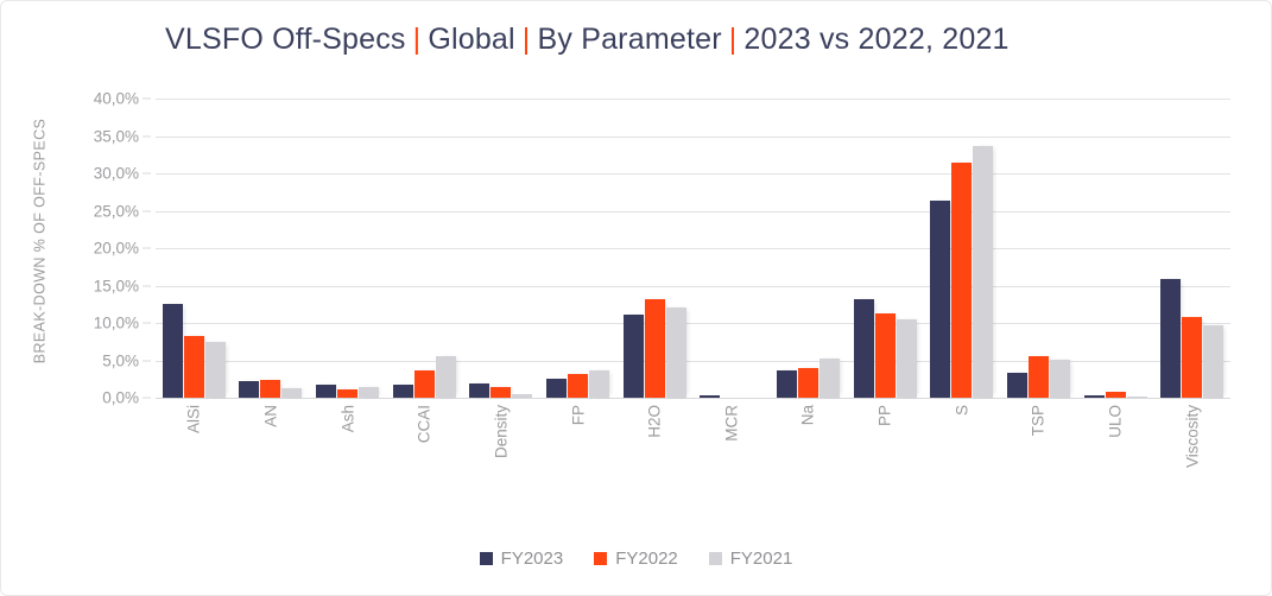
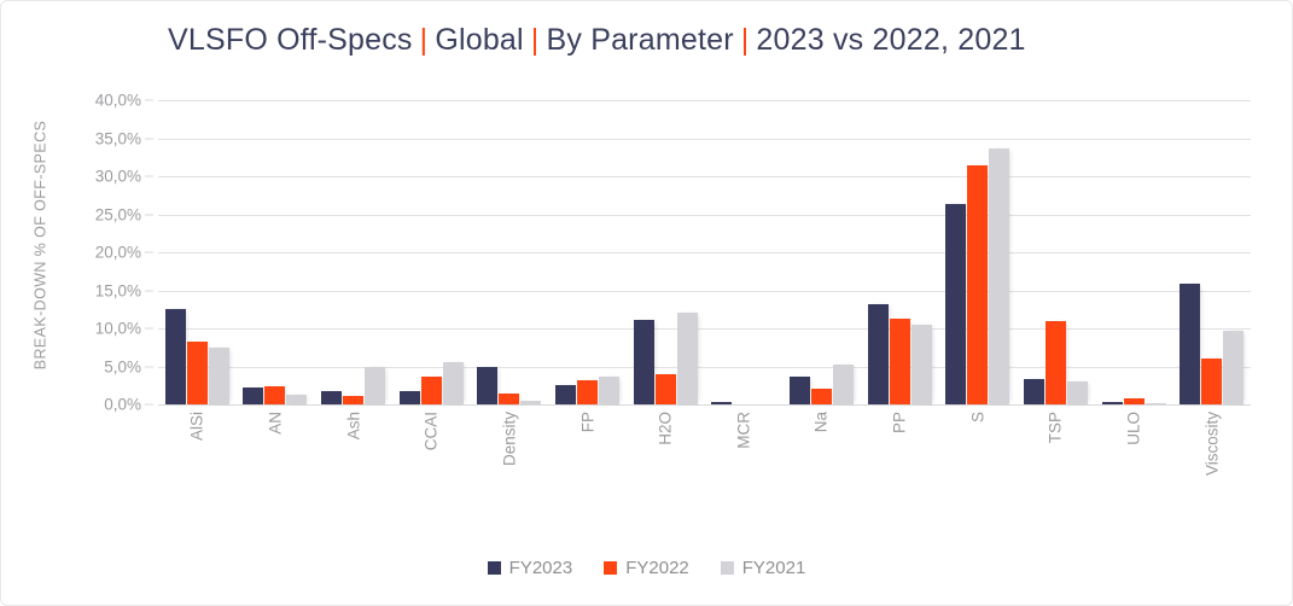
FY2021/Ash: 1% -> 5%
FY2023/Density: 2% -> 5%
FY2022/H2O: 13% -> 4%
FY2022/Na: 4% -> 2%
FY2022/TSP: 6% -> 11%
FY2021/TSP: 5% -> 3%
FY2022/Viscosity: 11% -> 6%
